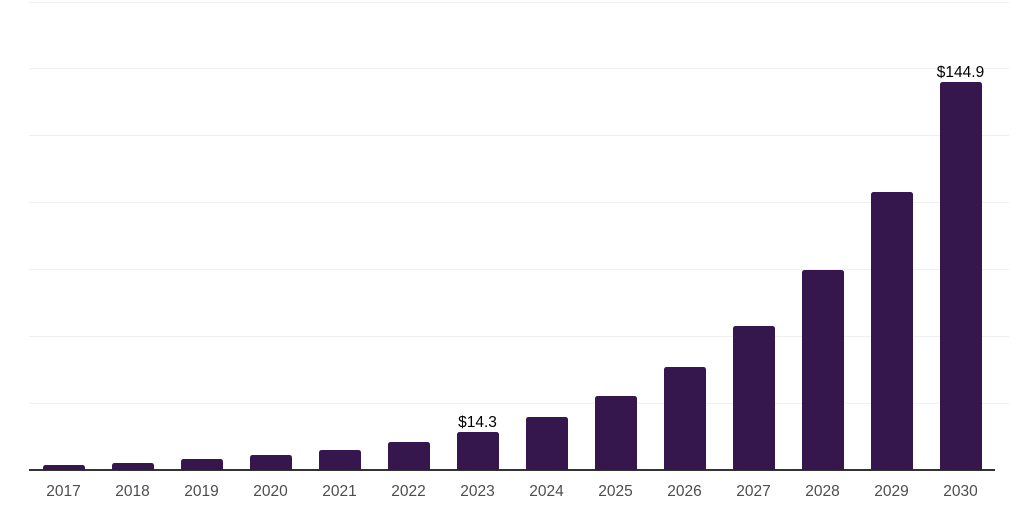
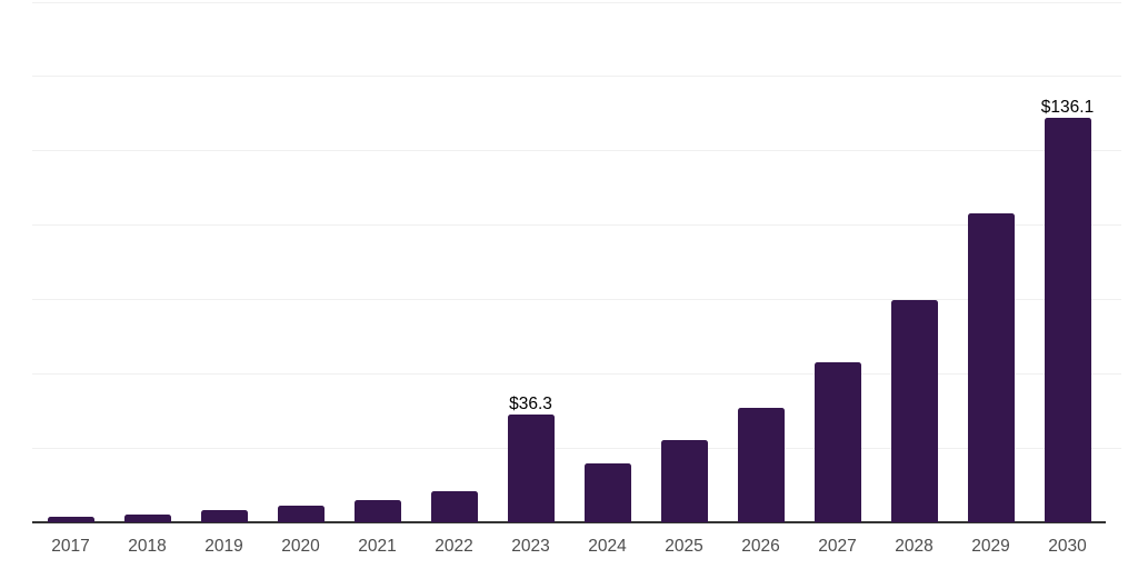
2023: $14.3 -> $36.3
2030: $144.9 -> $136.1
